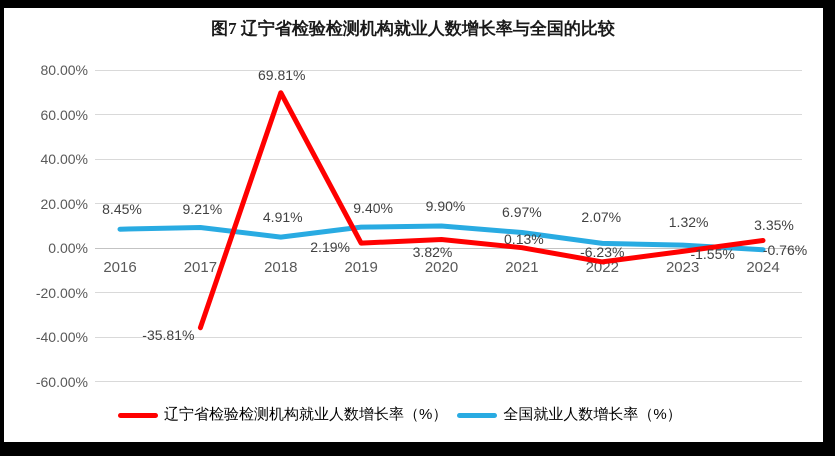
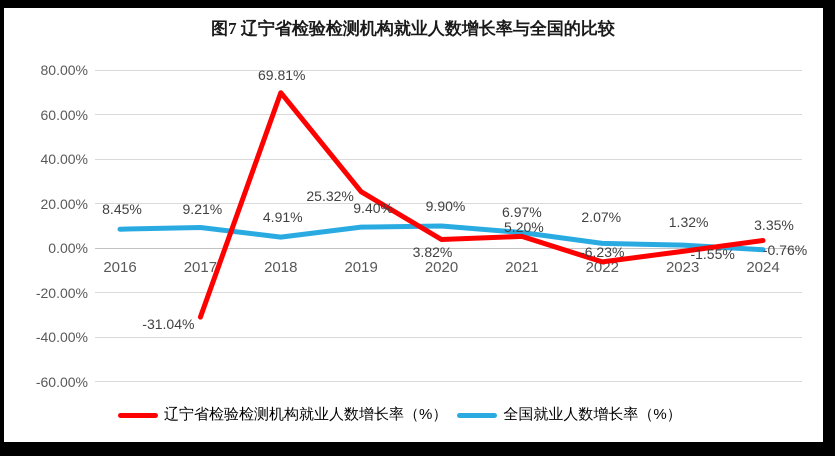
辽宁省检验检测机构就业人数增长率（%）/2017: -35.81% -> -31.04%
辽宁省检验检测机构就业人数增长率（%）/2019: 2.19% -> 25.32%
辽宁省检验检测机构就业人数增长率（%）/2021: 0.13% -> 5.20%
